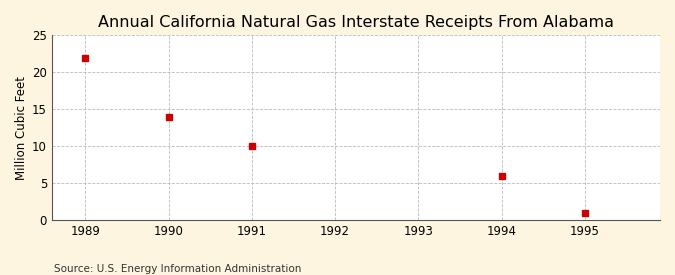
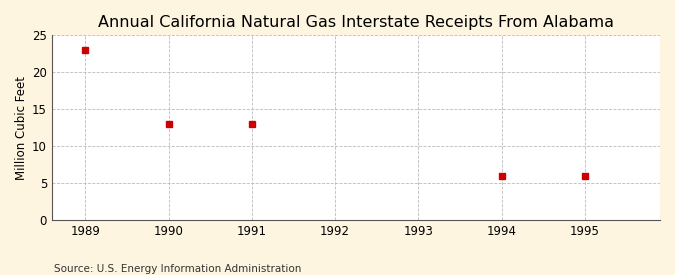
1989: 22 -> 23
1990: 14 -> 13
1991: 10 -> 13
1995: 1 -> 6
